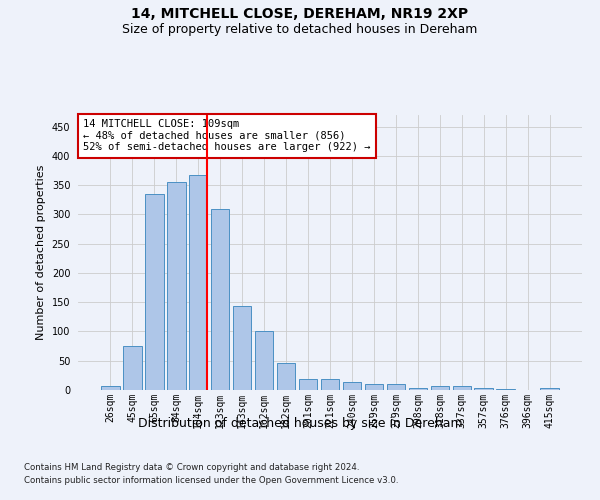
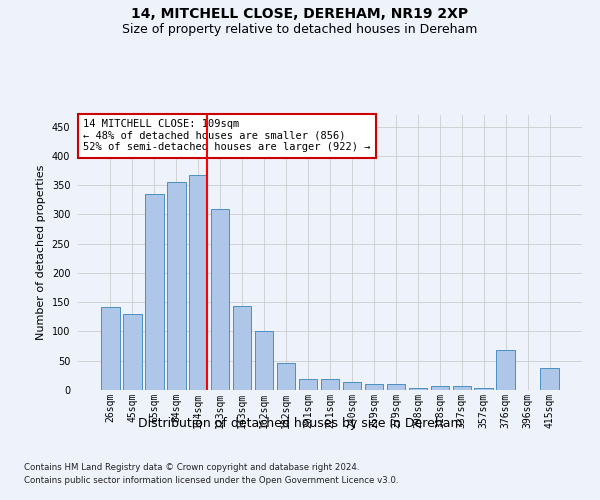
26sqm: 7 -> 142
45sqm: 75 -> 130
376sqm: 1 -> 68
415sqm: 3 -> 38
